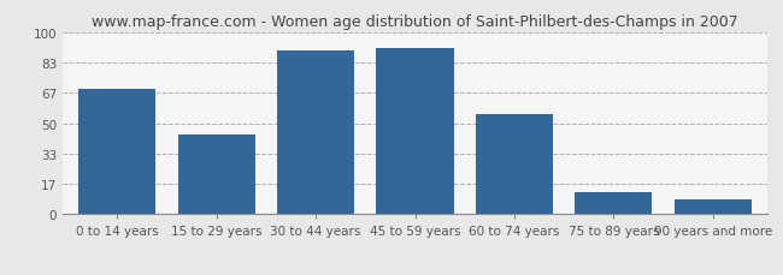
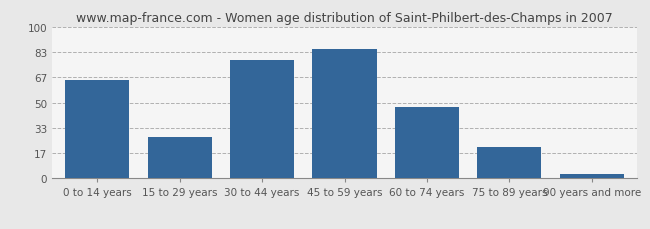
0 to 14 years: 69 -> 65
15 to 29 years: 44 -> 27
30 to 44 years: 90 -> 78
45 to 59 years: 91 -> 85
60 to 74 years: 55 -> 47
75 to 89 years: 12 -> 21
90 years and more: 8 -> 3
